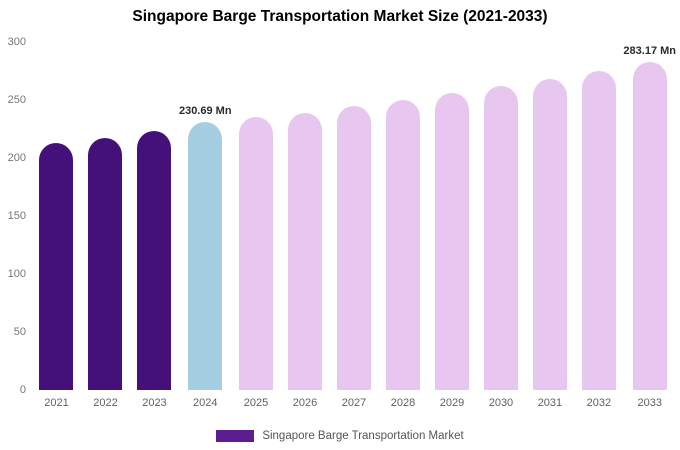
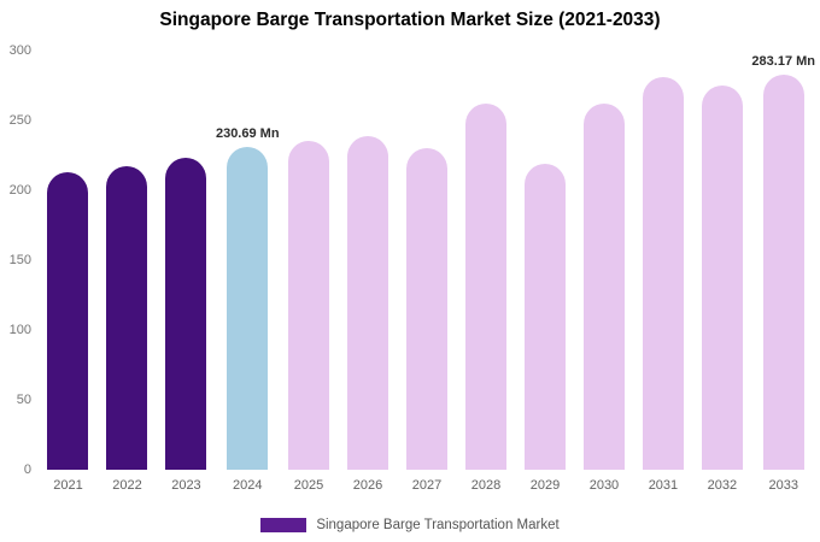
2027: 245 -> 230
2028: 250 -> 262
2029: 256 -> 219
2031: 268 -> 281
